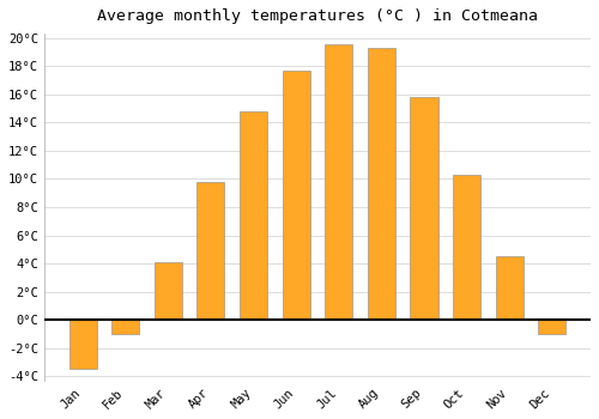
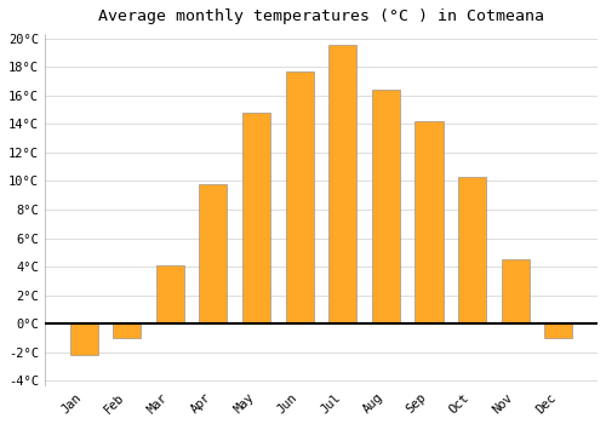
Jan: -3.5°C -> -2.2°C
Aug: 19.3°C -> 16.4°C
Sep: 15.8°C -> 14.2°C
